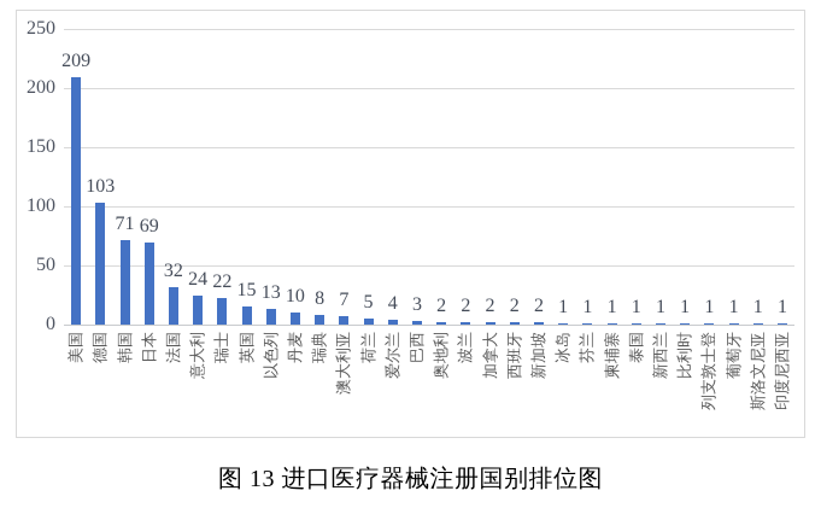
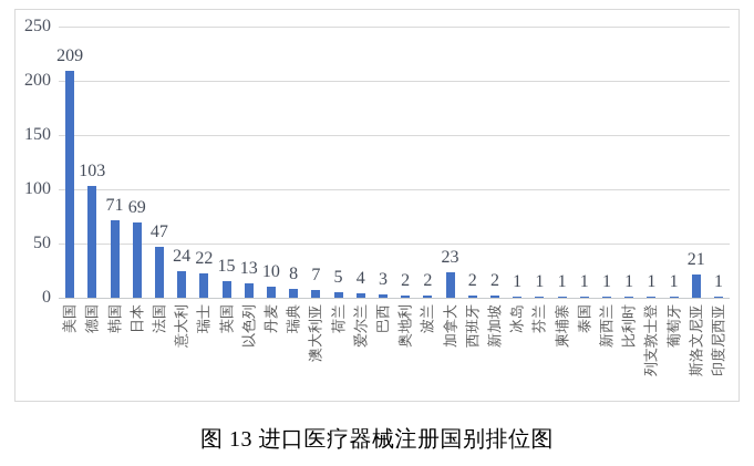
法国: 32 -> 47
加拿大: 2 -> 23
斯洛文尼亚: 1 -> 21
